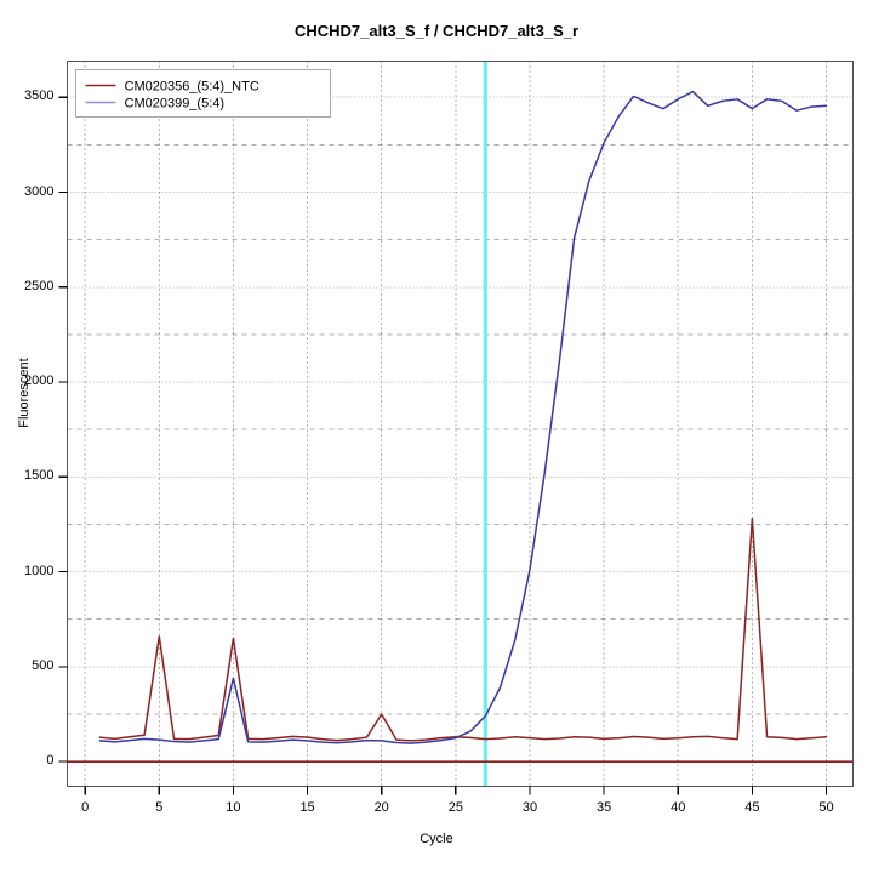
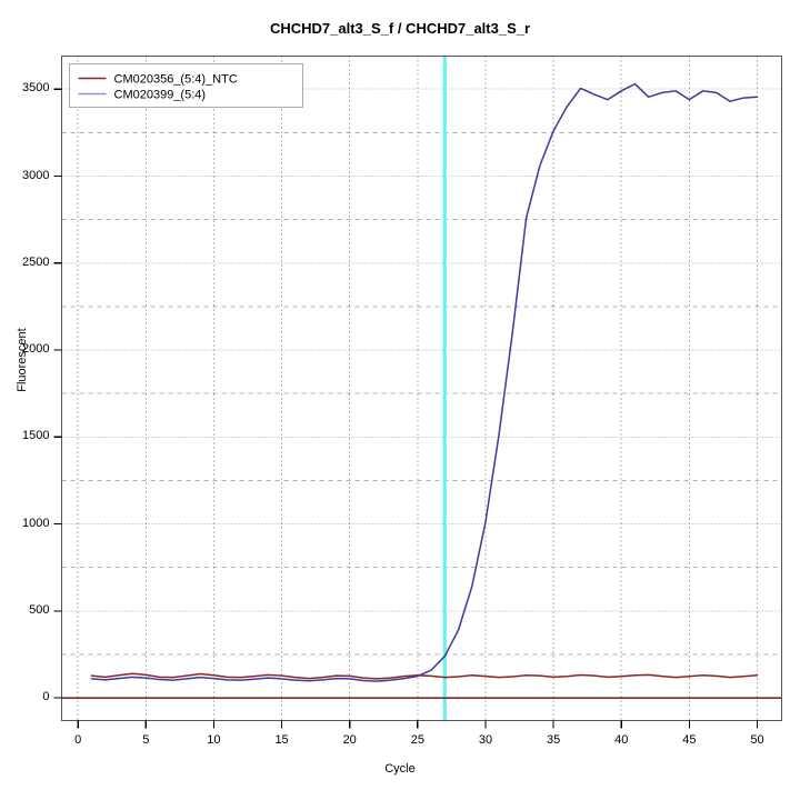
CM020356_(5:4)_NTC/5: 660 -> 130
CM020356_(5:4)_NTC/10: 650 -> 130
CM020399_(5:4)/10: 440 -> 110
CM020356_(5:4)_NTC/20: 250 -> 130
CM020356_(5:4)_NTC/45: 1280 -> 120
